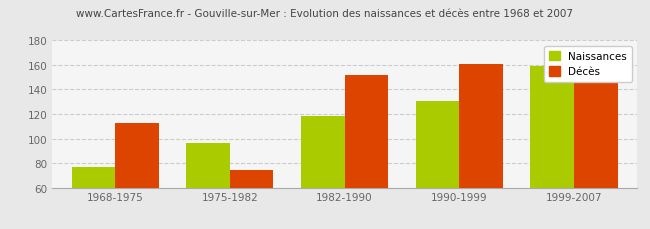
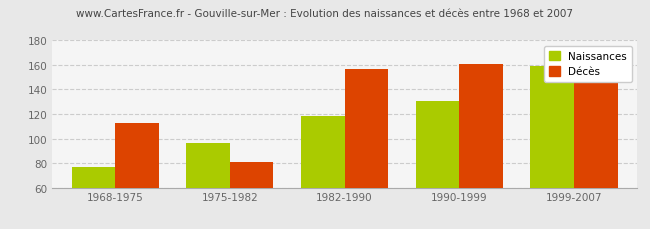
Décès/1975-1982: 74 -> 81
Décès/1982-1990: 152 -> 157
